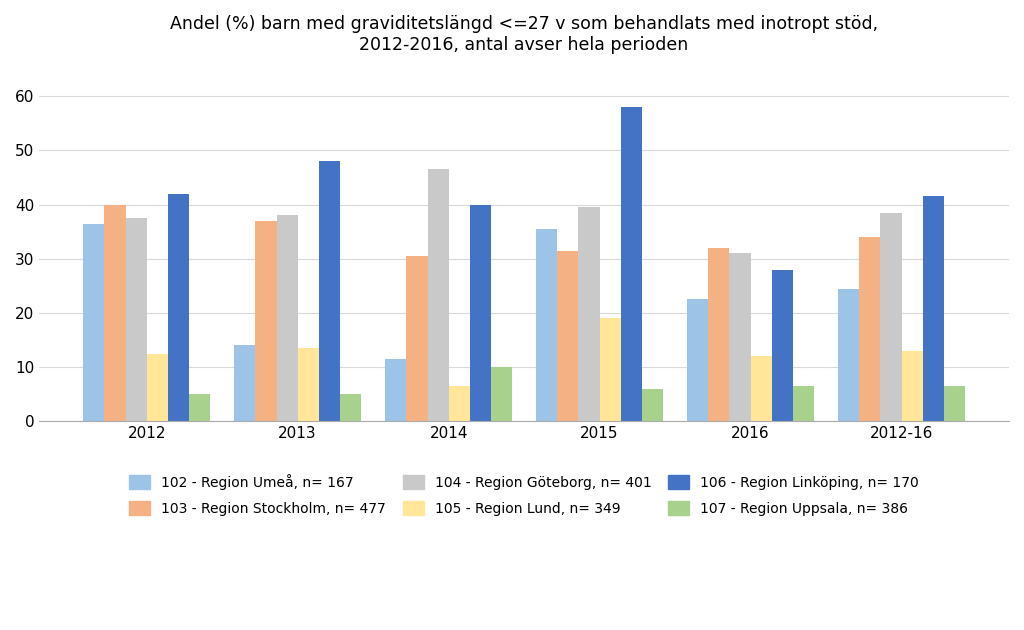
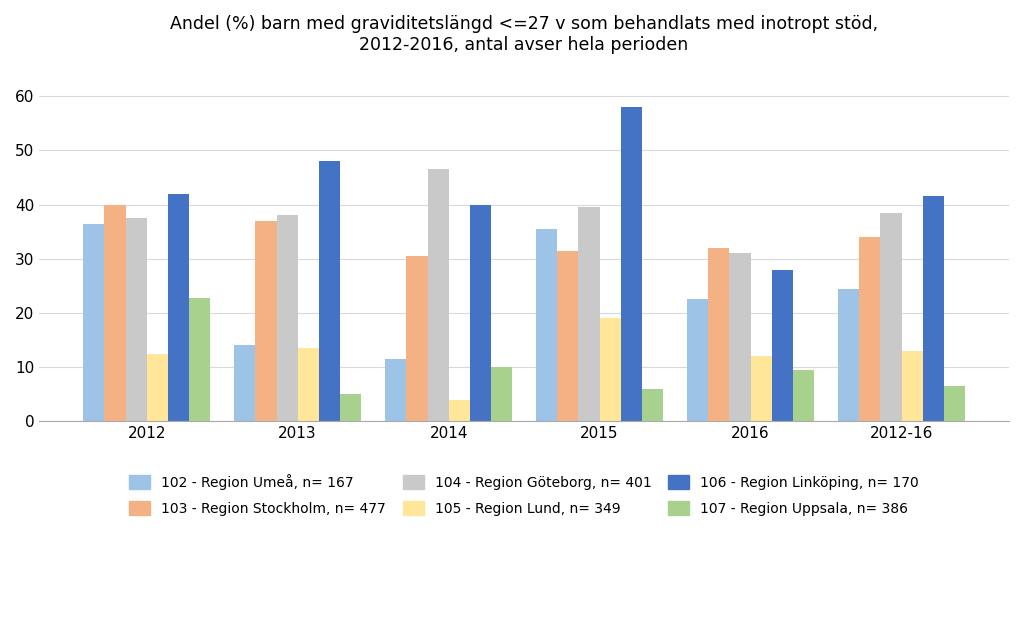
107 - Region Uppsala, n= 386/2012: 5.0 -> 22.8
105 - Region Lund, n= 349/2014: 6.5 -> 4.0
107 - Region Uppsala, n= 386/2016: 6.5 -> 9.4
